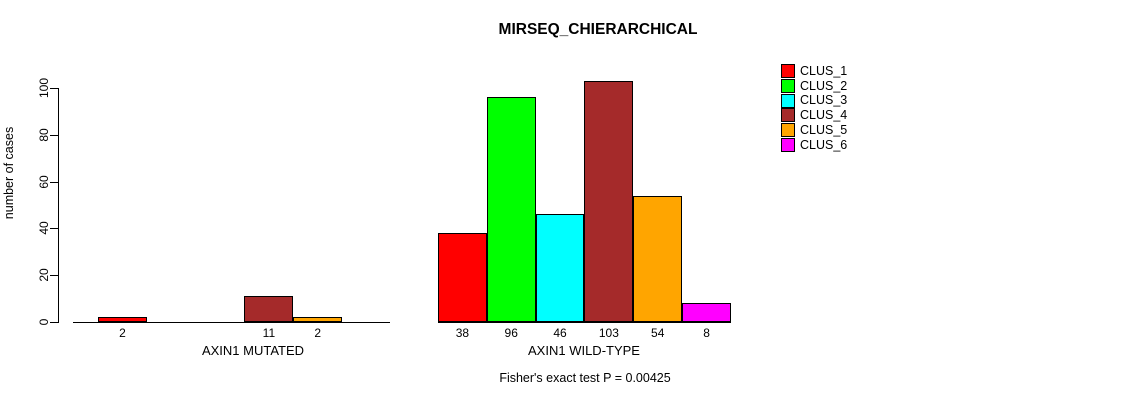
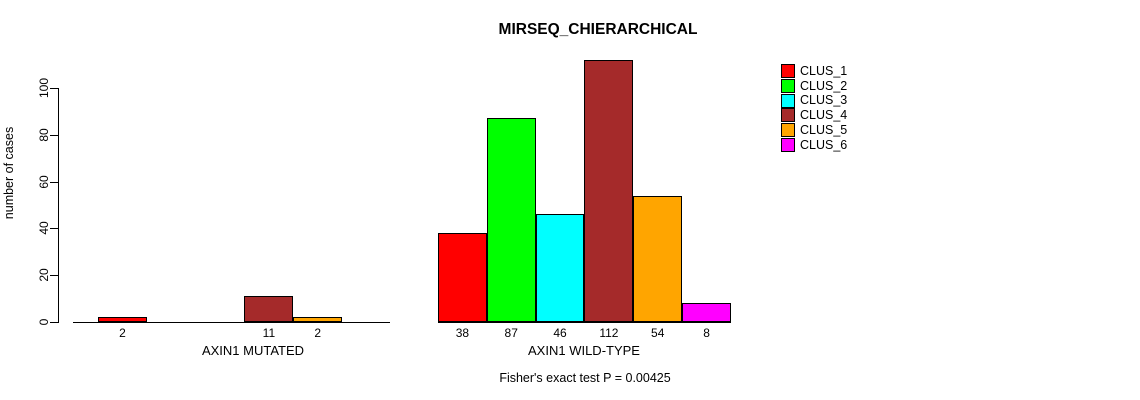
CLUS_2/AXIN1 WILD-TYPE: 96 -> 87
CLUS_4/AXIN1 WILD-TYPE: 103 -> 112
